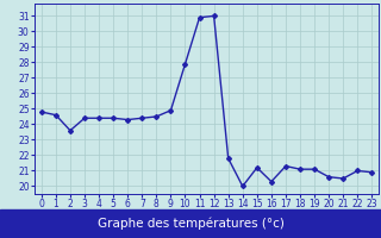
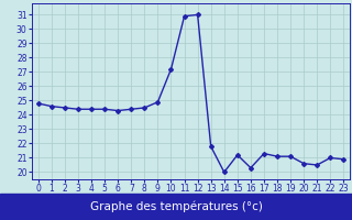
2: 23.6 -> 24.5
10: 27.9 -> 27.2
